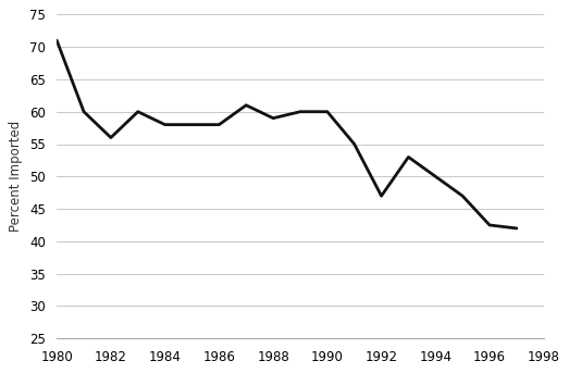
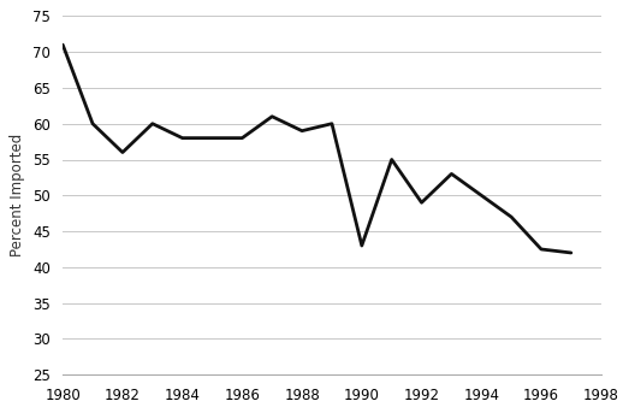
1990: 60.0 -> 43.0
1992: 47.0 -> 49.0
